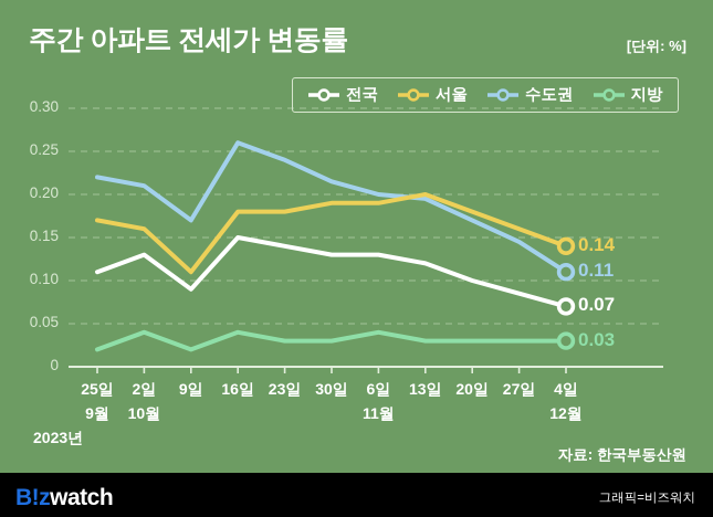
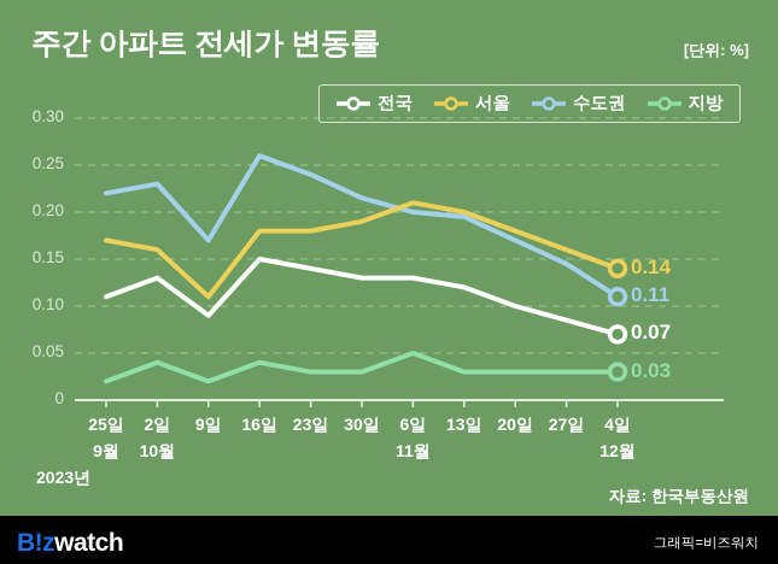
수도권/2일: 0.21 -> 0.23
서울/6일: 0.19 -> 0.21
지방/6일: 0.04 -> 0.05
